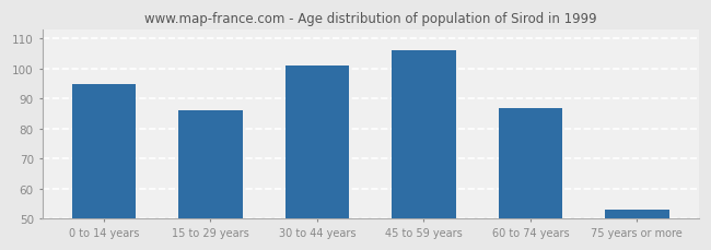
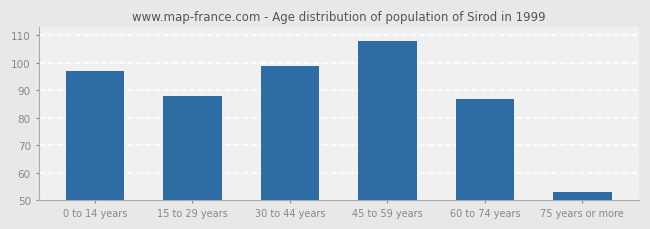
0 to 14 years: 95 -> 97
15 to 29 years: 86 -> 88
30 to 44 years: 101 -> 99
45 to 59 years: 106 -> 108
